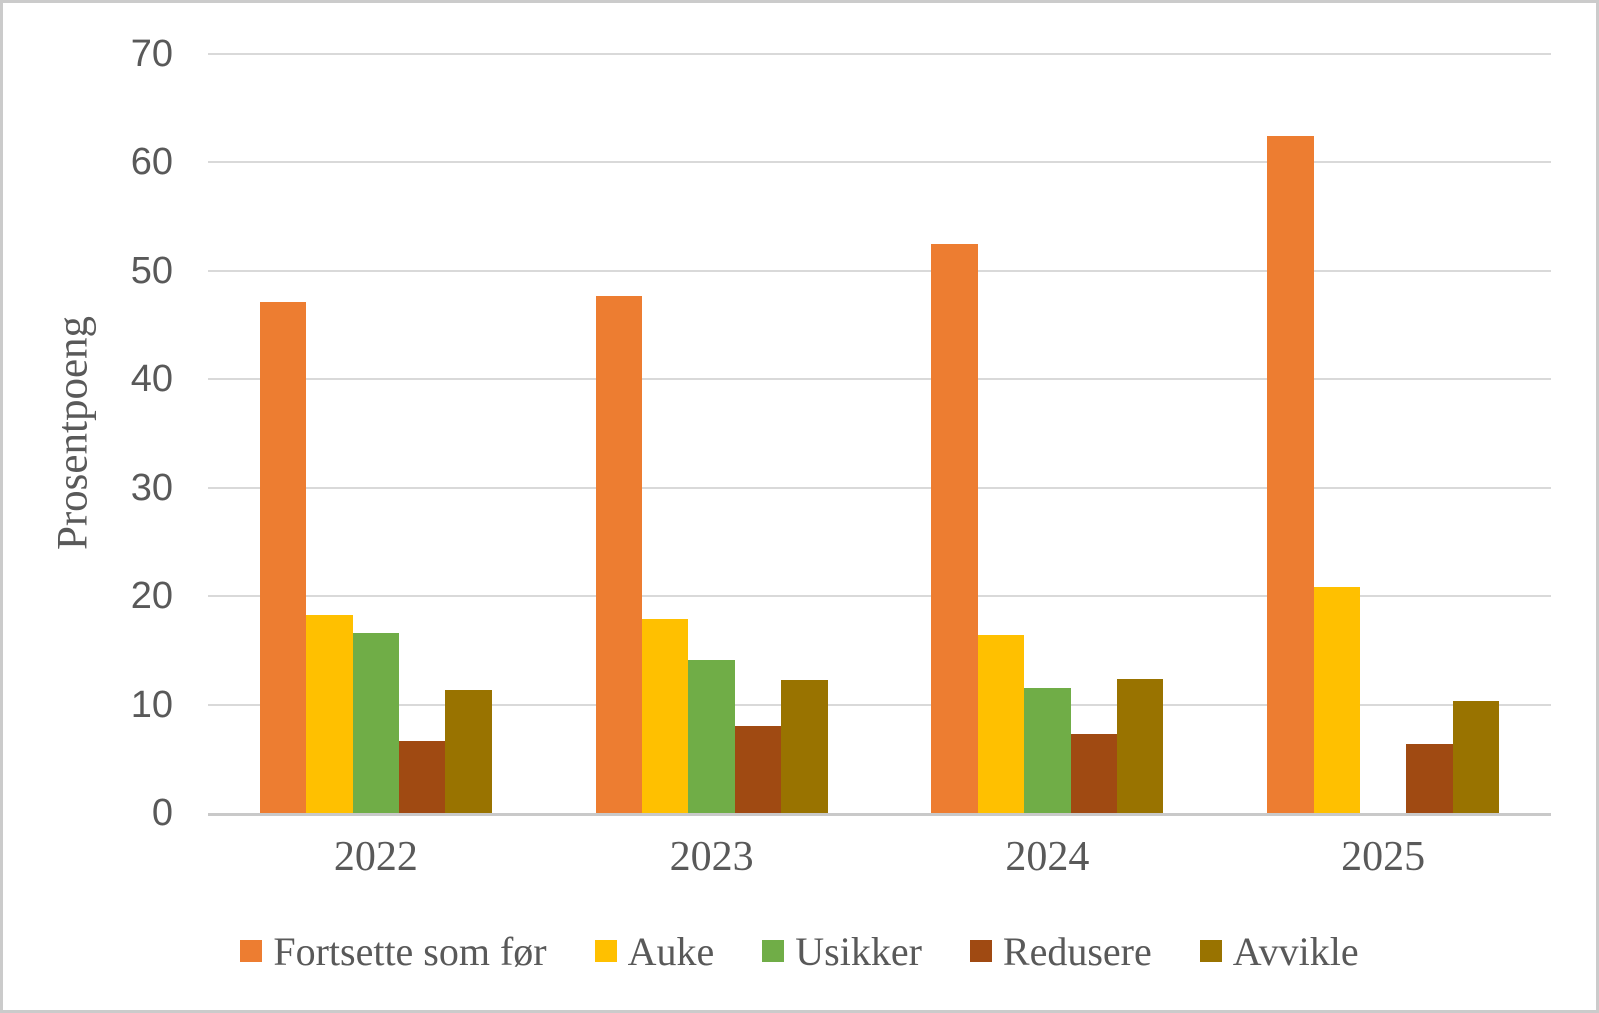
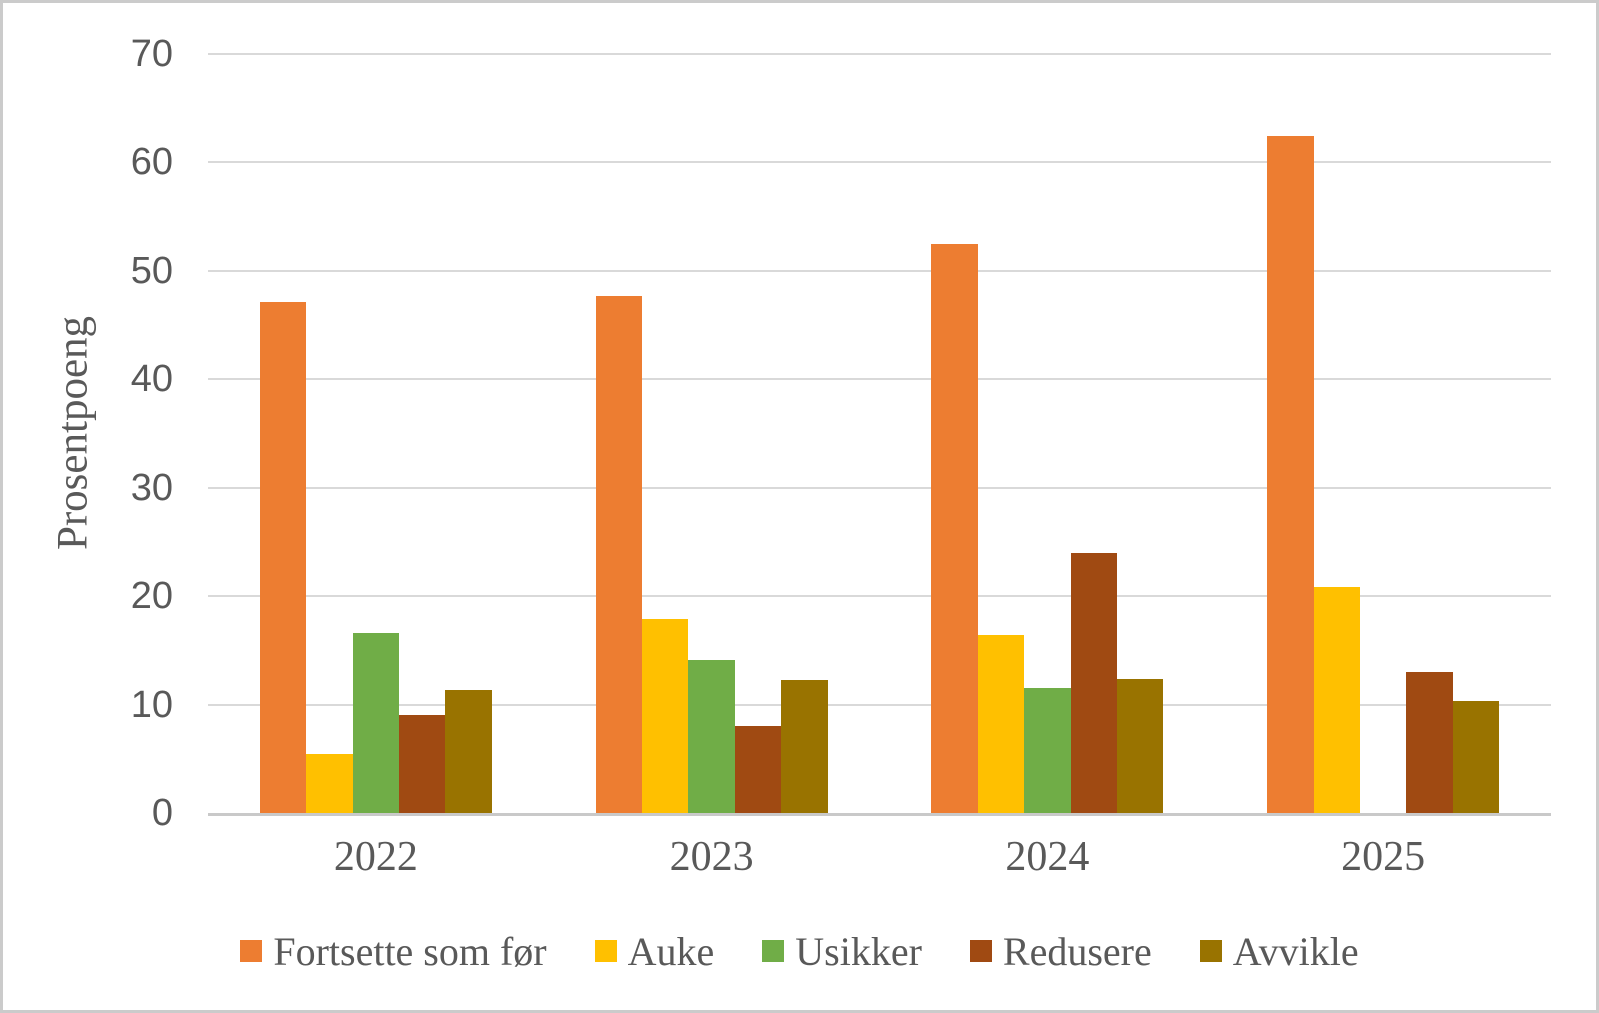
Auke/2022: 18.3 -> 5.4
Redusere/2022: 6.6 -> 9.0
Redusere/2024: 7.3 -> 24.0
Redusere/2025: 6.4 -> 13.0
